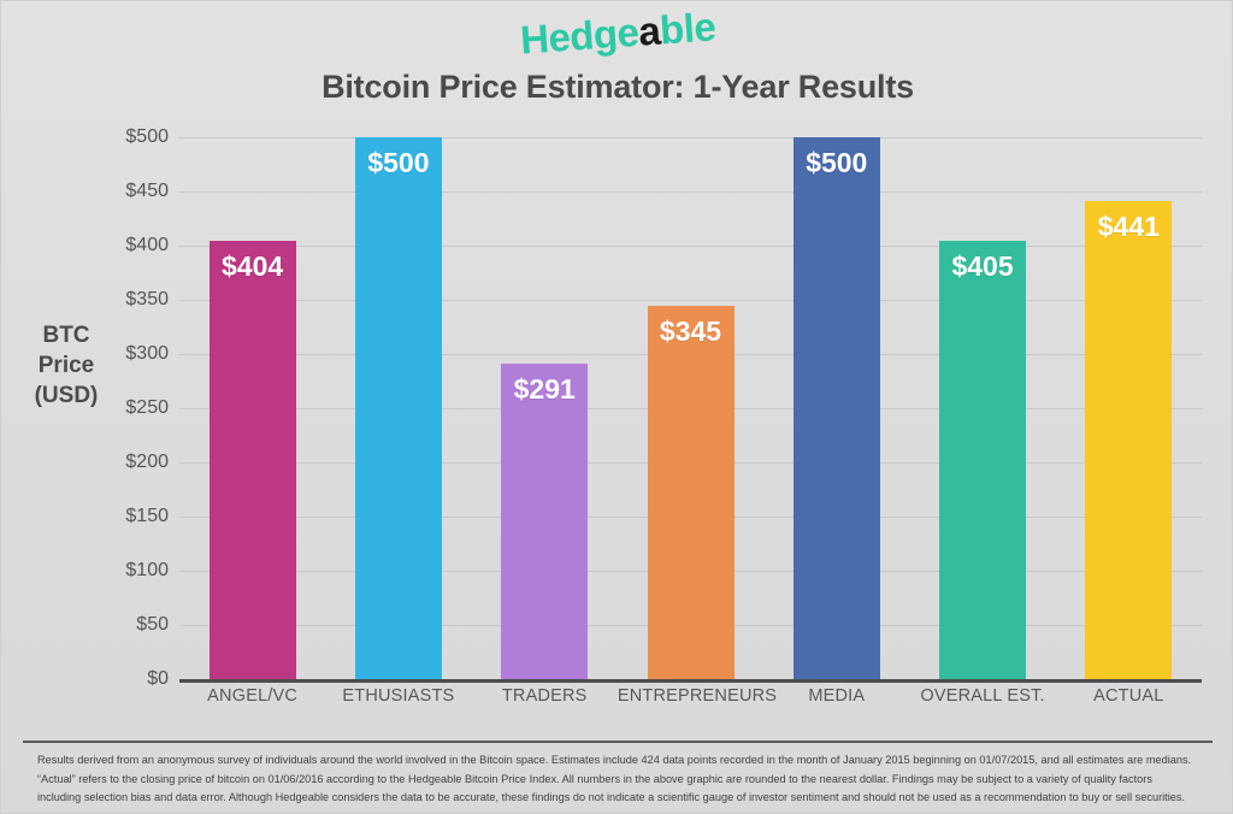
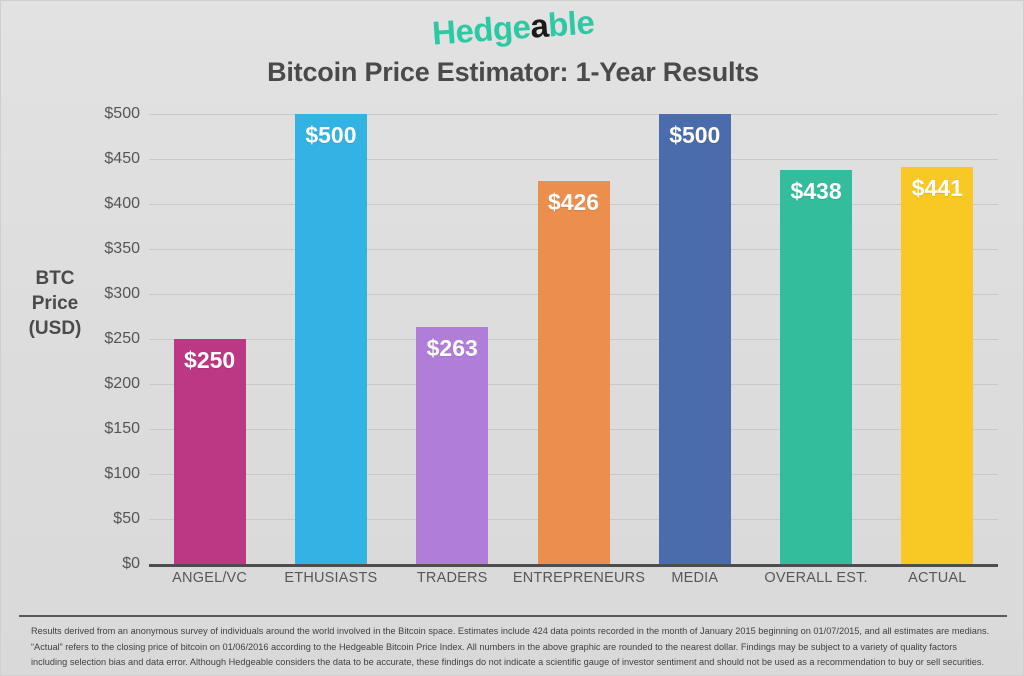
ANGEL/VC: $404 -> $250
TRADERS: $291 -> $263
ENTREPRENEURS: $345 -> $426
OVERALL EST.: $405 -> $438
